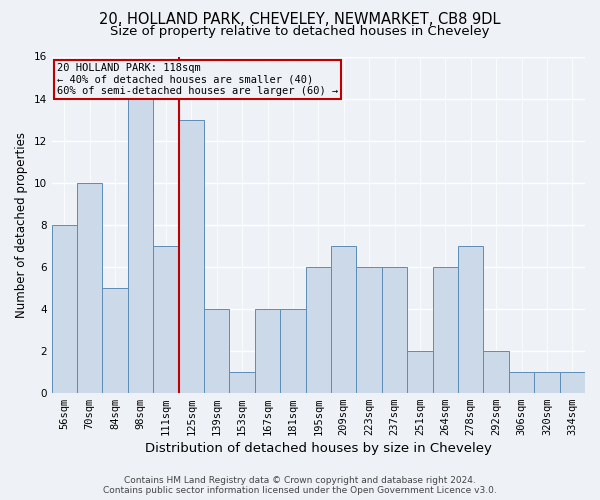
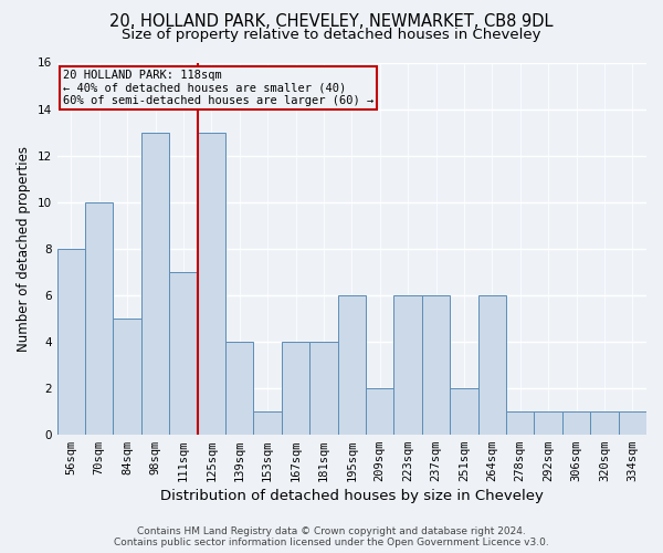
98sqm: 14 -> 13
209sqm: 7 -> 2
278sqm: 7 -> 1
292sqm: 2 -> 1
